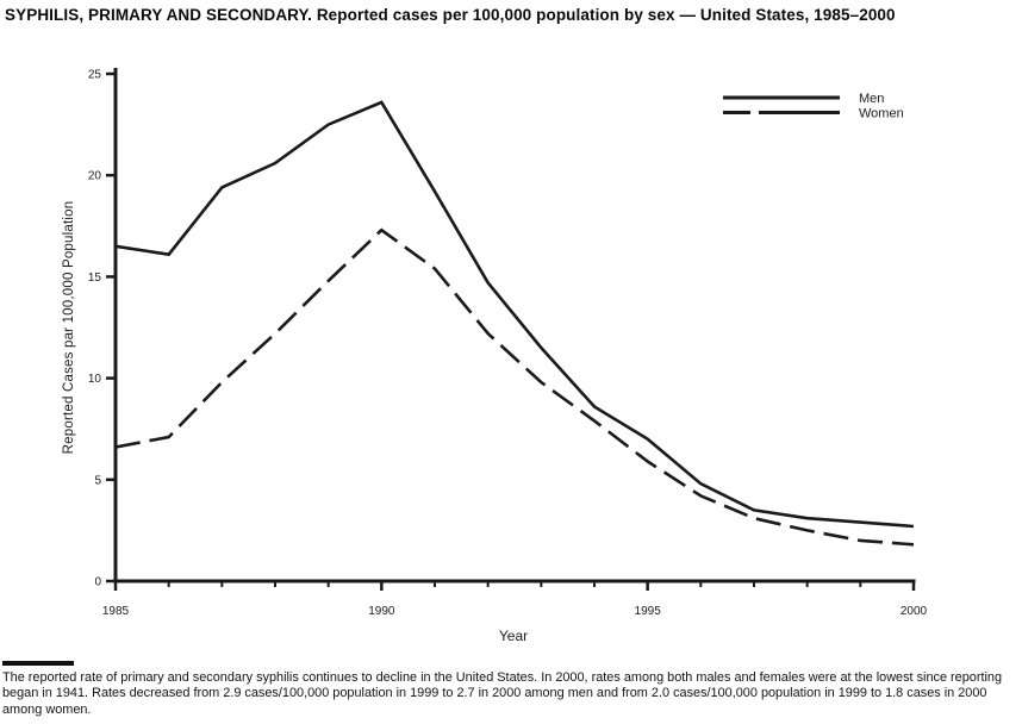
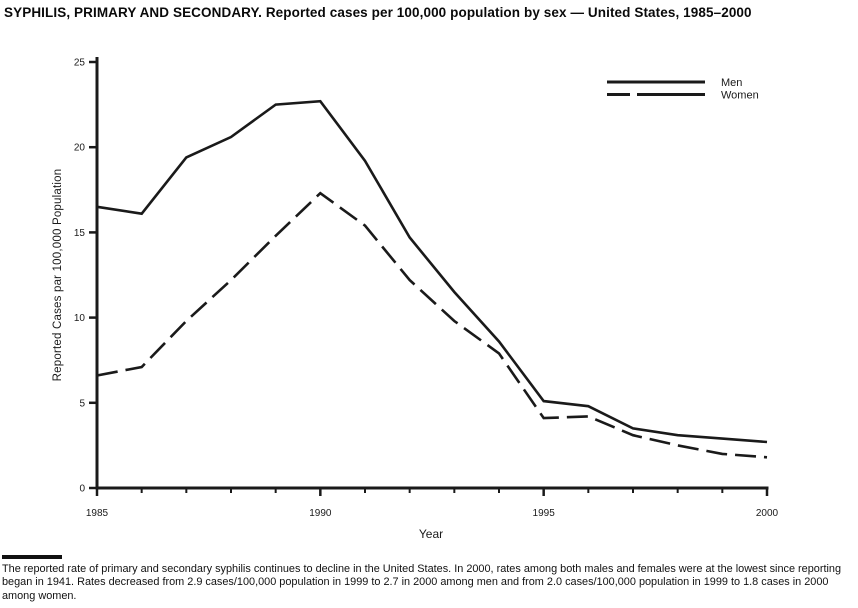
Men/1990: 23.6 -> 22.7
Men/1995: 7.0 -> 5.1
Women/1995: 5.9 -> 4.1
